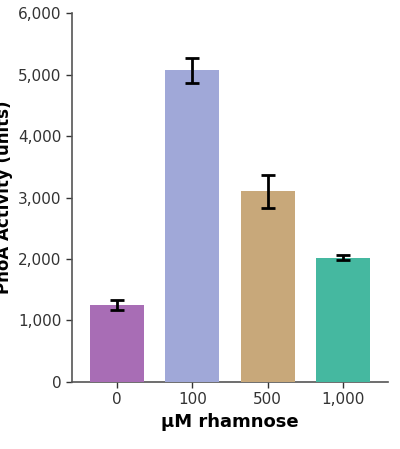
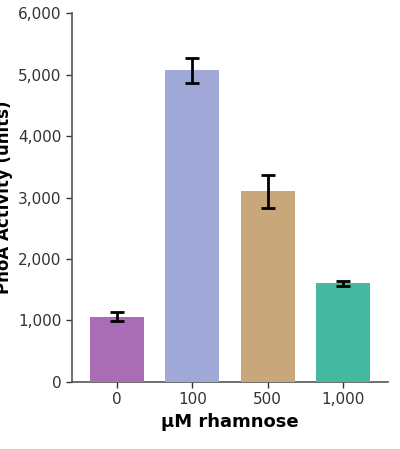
0: 1,250 -> 1,060
1,000: 2,020 -> 1,600
